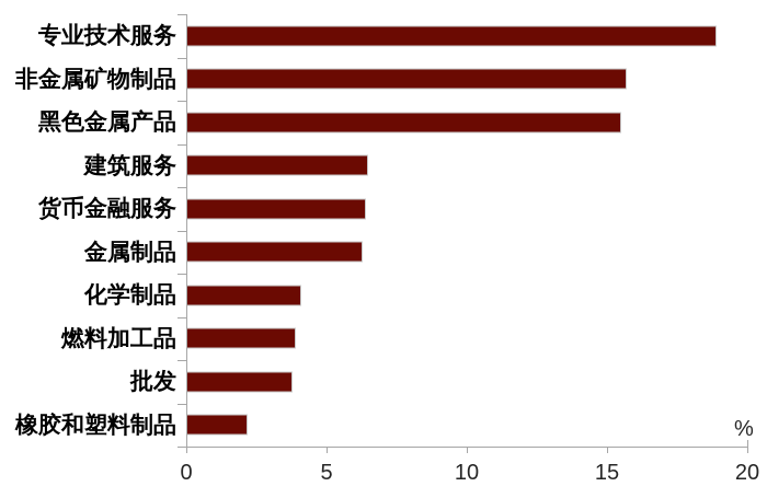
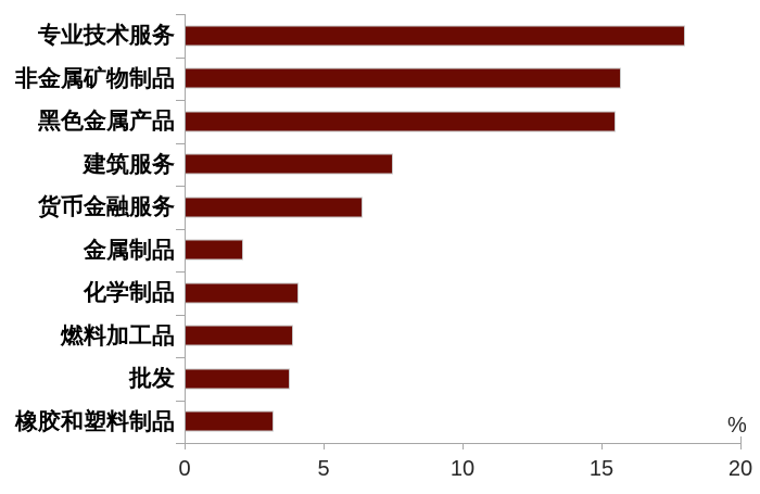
专业技术服务: 18.9 -> 18.0
建筑服务: 6.5 -> 7.5
金属制品: 6.3 -> 2.1
橡胶和塑料制品: 2.2 -> 3.2
